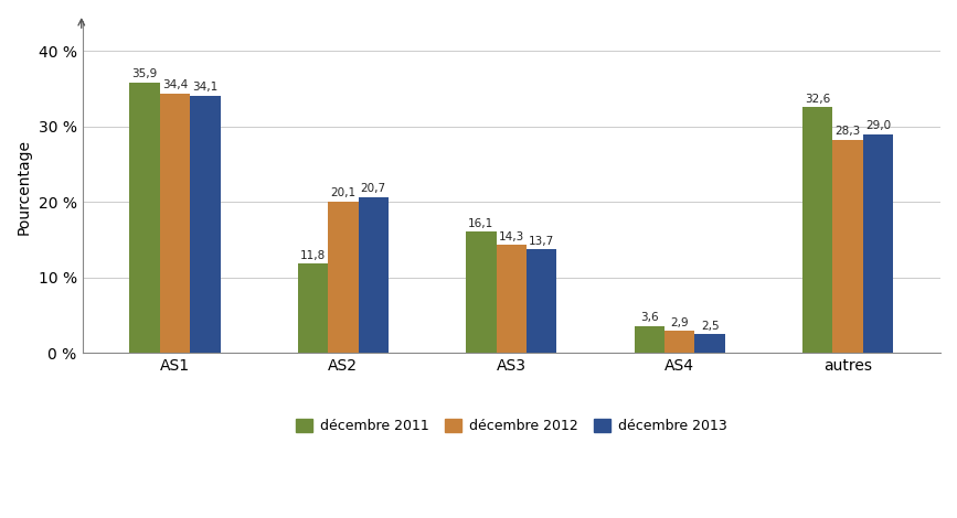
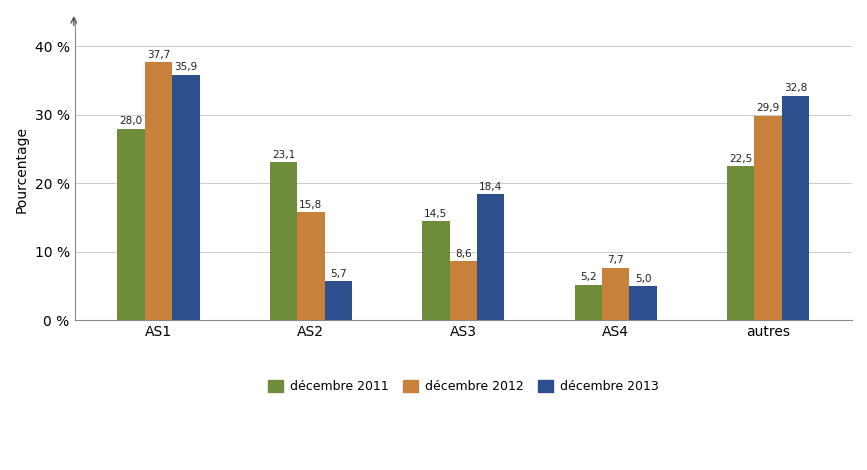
décembre 2011/AS1: 35,9 -> 28,0
décembre 2012/AS1: 34,4 -> 37,7
décembre 2013/AS1: 34,1 -> 35,9
décembre 2011/AS2: 11,8 -> 23,1
décembre 2012/AS2: 20,1 -> 15,8
décembre 2013/AS2: 20,7 -> 5,7
décembre 2011/AS3: 16,1 -> 14,5
décembre 2012/AS3: 14,3 -> 8,6
décembre 2013/AS3: 13,7 -> 18,4
décembre 2011/AS4: 3,6 -> 5,2
décembre 2012/AS4: 2,9 -> 7,7
décembre 2013/AS4: 2,5 -> 5,0
décembre 2011/autres: 32,6 -> 22,5
décembre 2012/autres: 28,3 -> 29,9
décembre 2013/autres: 29,0 -> 32,8
